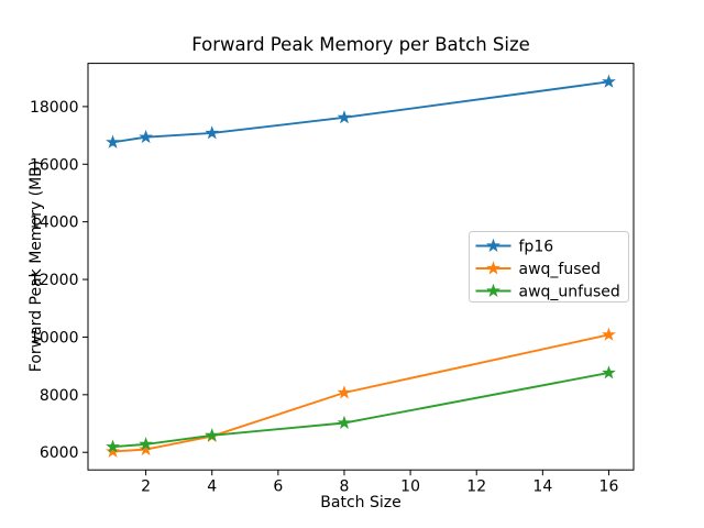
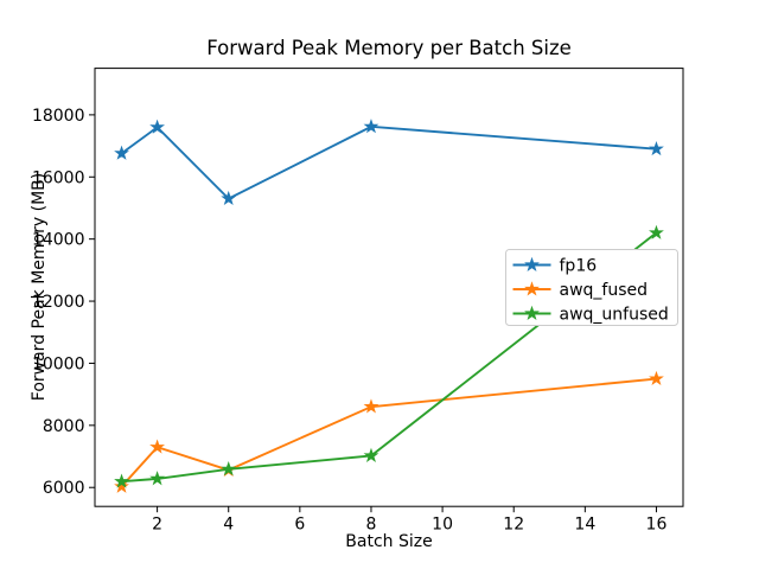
fp16/2: 16900 -> 17600
awq_fused/2: 6100 -> 7300
fp16/4: 17100 -> 15300
awq_fused/8: 8100 -> 8600
fp16/16: 18900 -> 16900
awq_fused/16: 10100 -> 9500
awq_unfused/16: 8800 -> 14200
